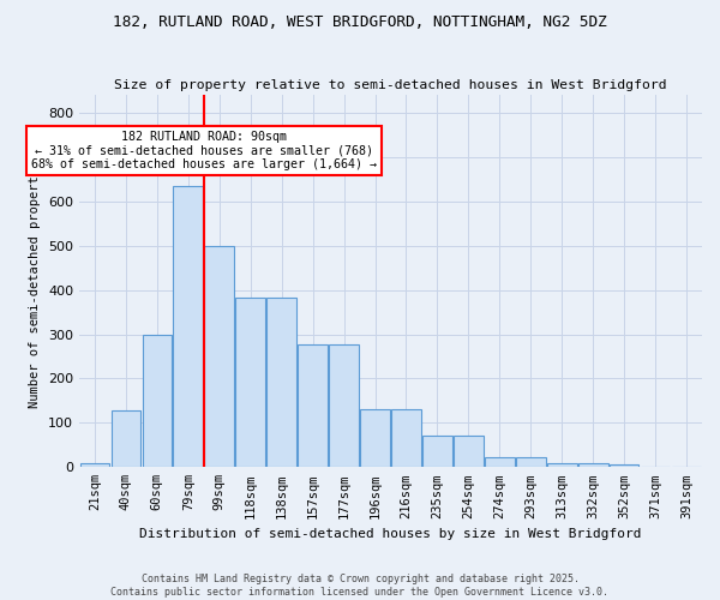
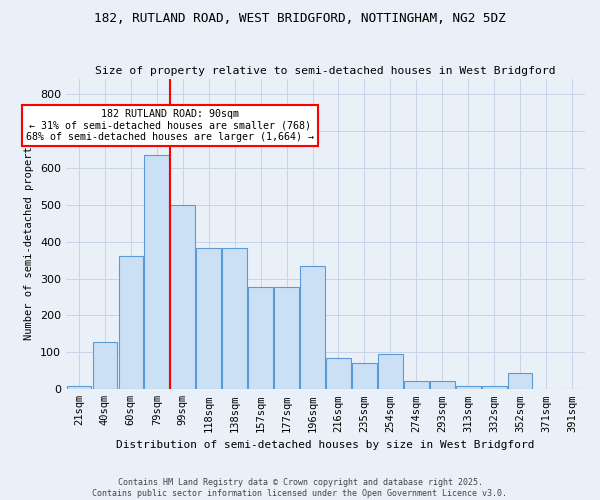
60sqm: 300 -> 360
196sqm: 130 -> 335
216sqm: 130 -> 85
254sqm: 70 -> 95
352sqm: 7 -> 45
